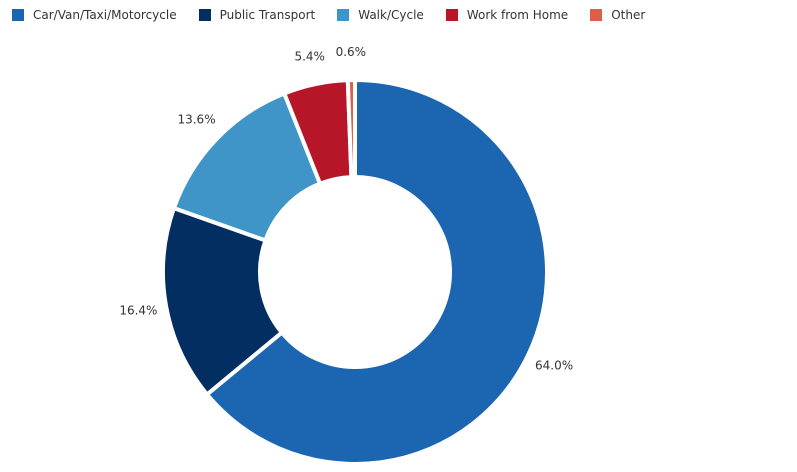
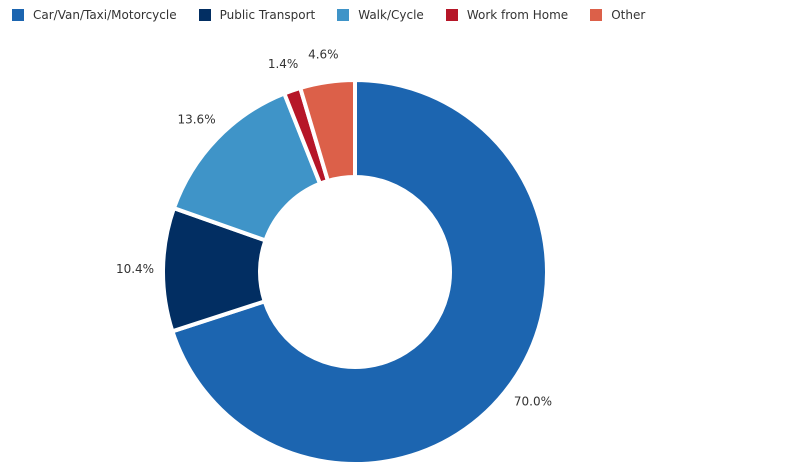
Car/Van/Taxi/Motorcycle: 64.0% -> 70.0%
Public Transport: 16.4% -> 10.4%
Work from Home: 5.4% -> 1.4%
Other: 0.6% -> 4.6%
